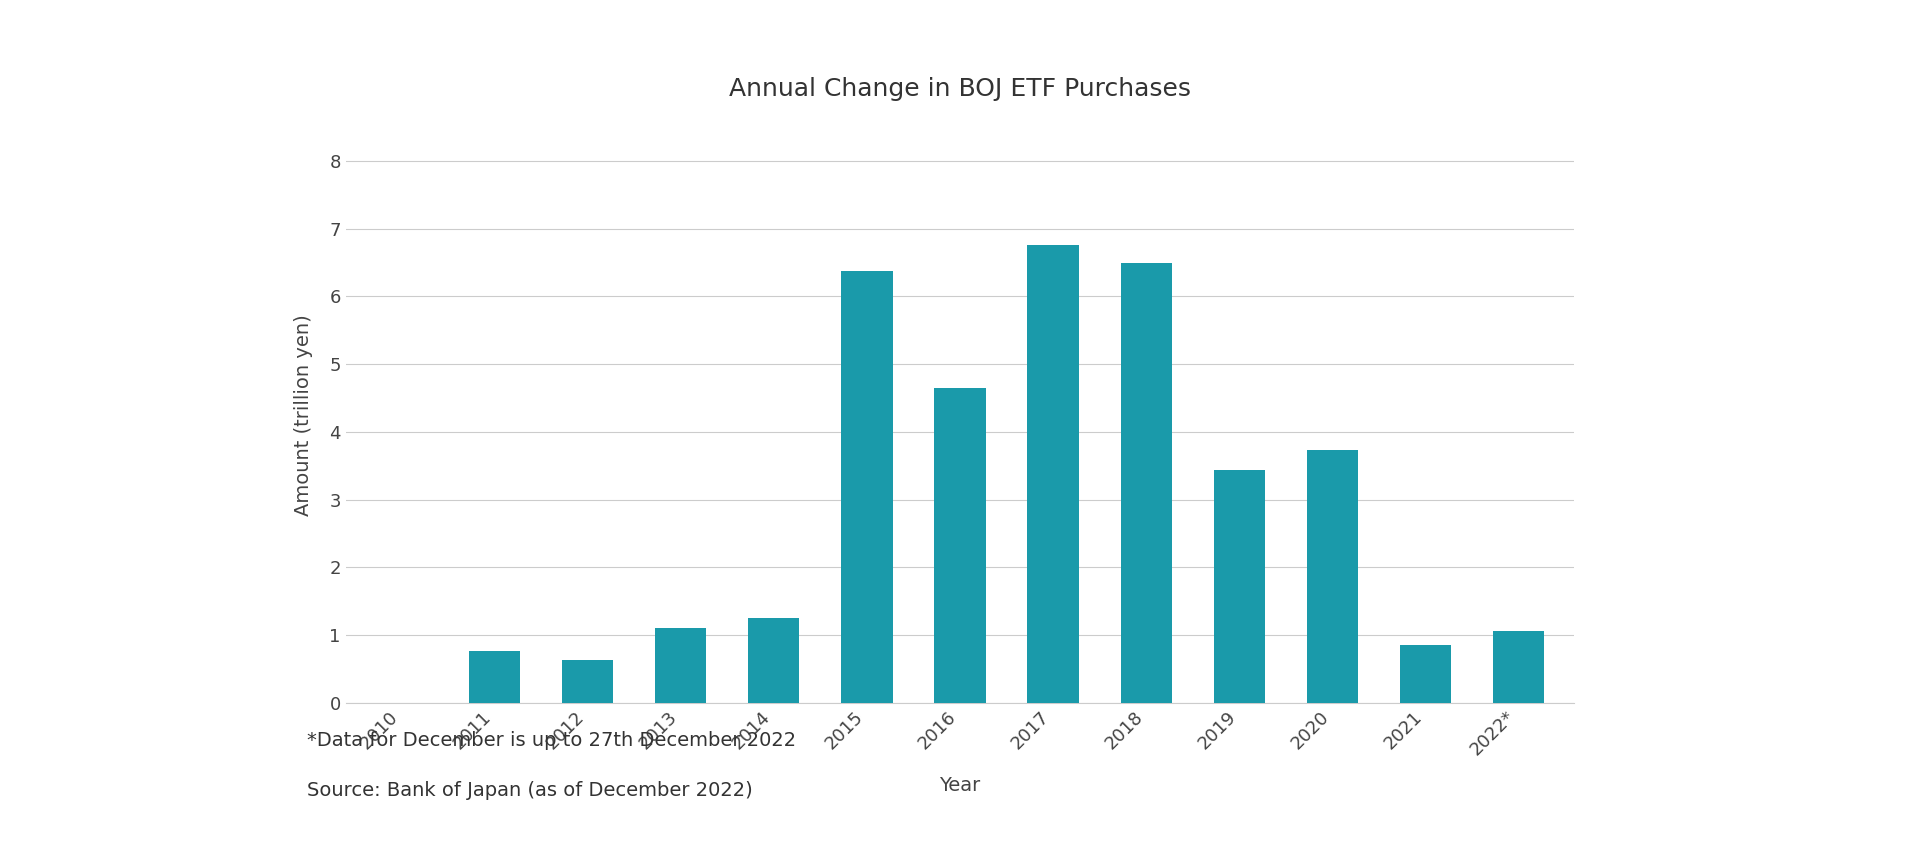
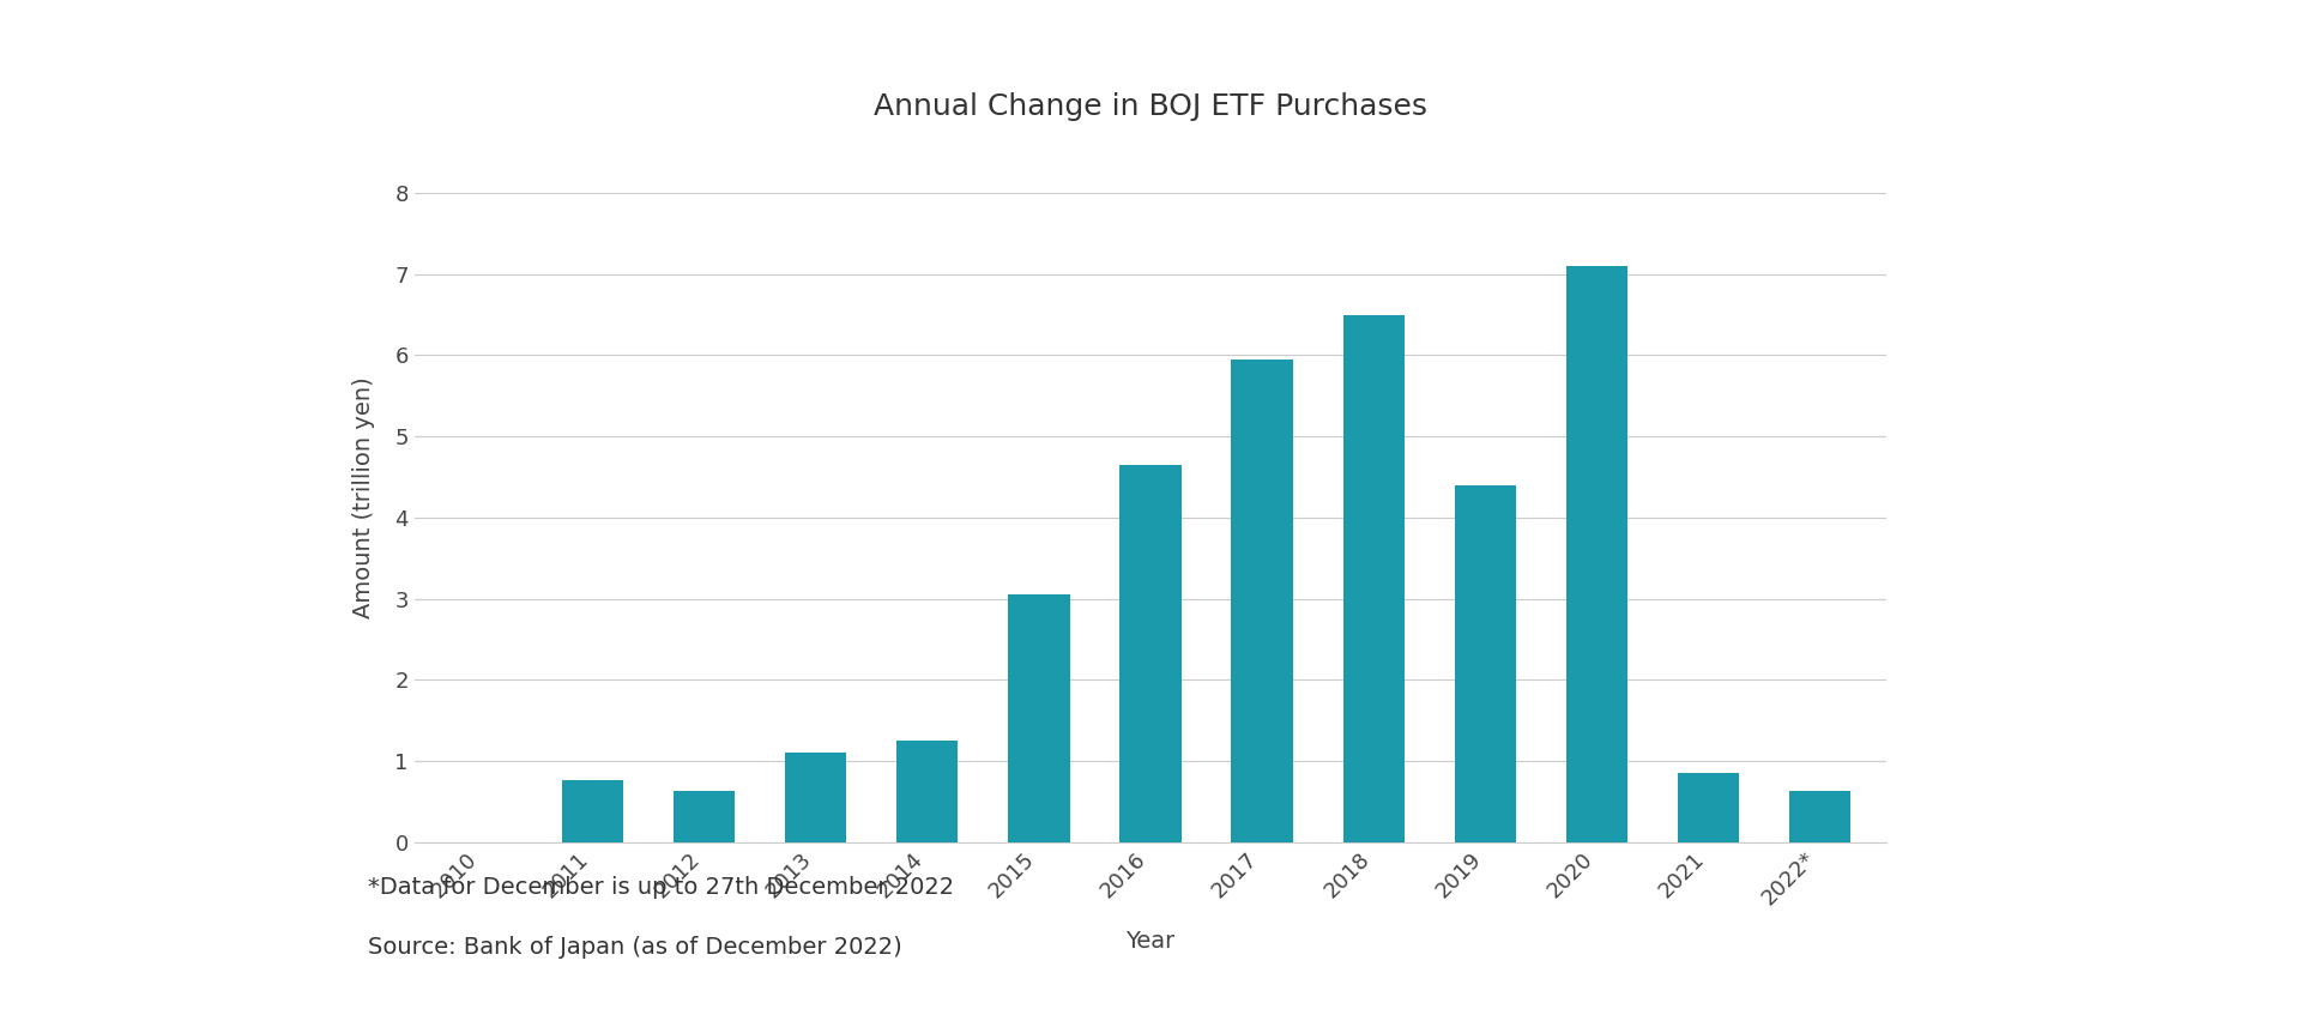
2015: 6.38 -> 3.05
2017: 6.76 -> 5.95
2019: 3.44 -> 4.40
2020: 3.74 -> 7.10
2022*: 1.06 -> 0.63
